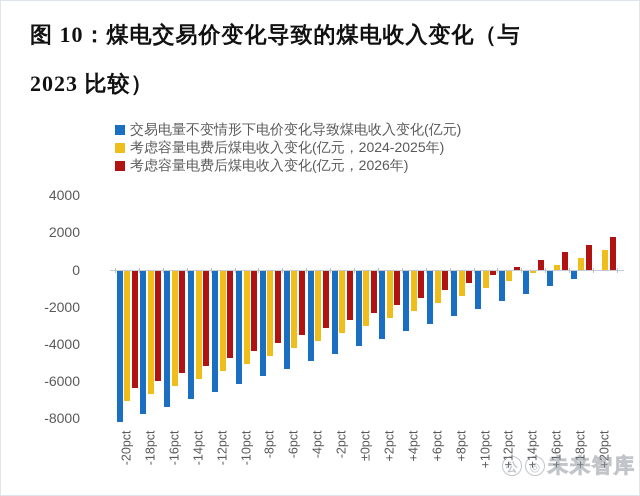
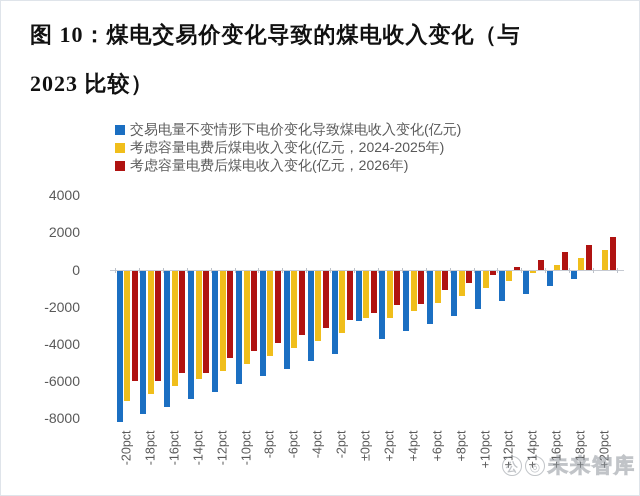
考虑容量电费后煤电收入变化(亿元，2026年)/-20pct: -6300 -> -5900
考虑容量电费后煤电收入变化(亿元，2026年)/-14pct: -5100 -> -5500
交易电量不变情形下电价变化导致煤电收入变化(亿元)/±0pct: -4000 -> -2700
考虑容量电费后煤电收入变化(亿元，2024-2025年)/±0pct: -3000 -> -2500
考虑容量电费后煤电收入变化(亿元，2026年)/+4pct: -1400 -> -1800
